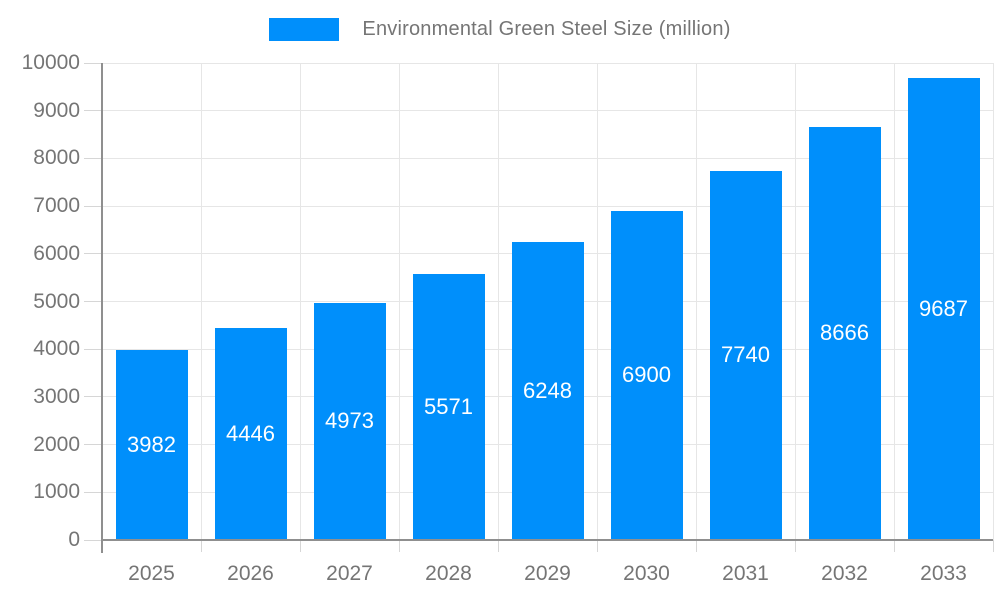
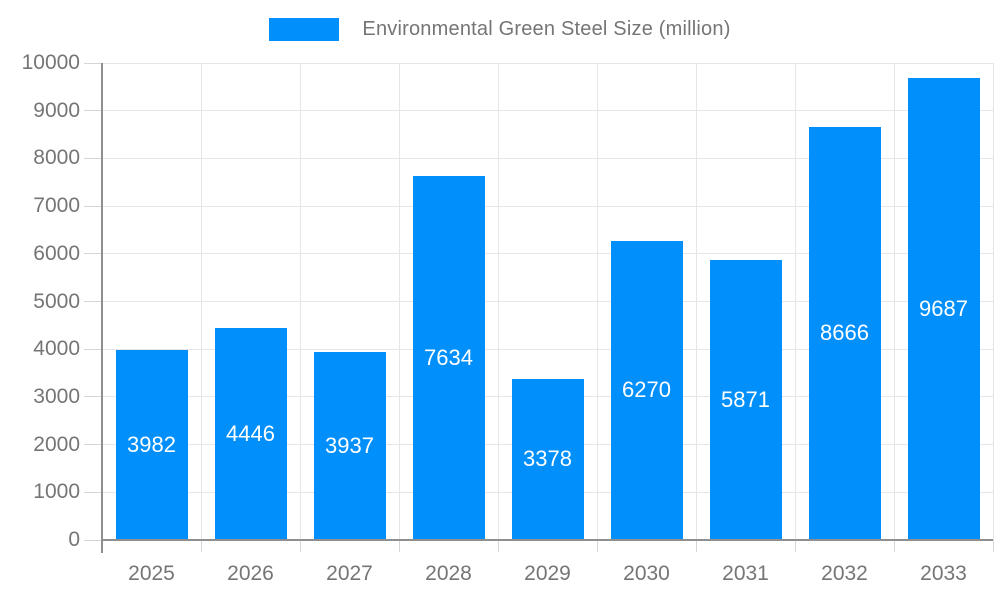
2027: 4973 -> 3937
2028: 5571 -> 7634
2029: 6248 -> 3378
2030: 6900 -> 6270
2031: 7740 -> 5871
